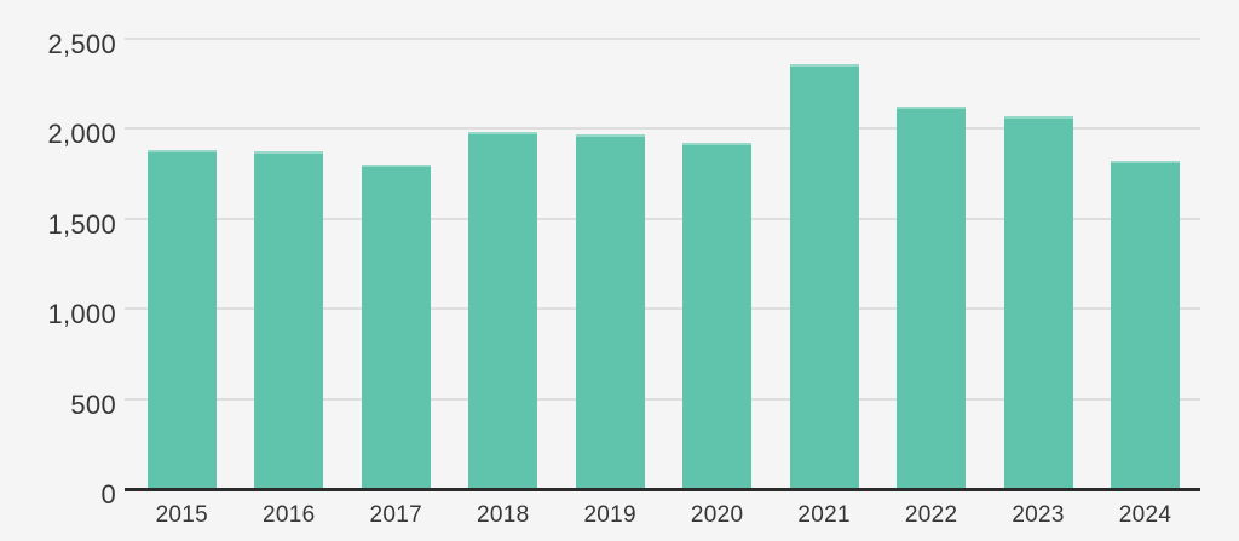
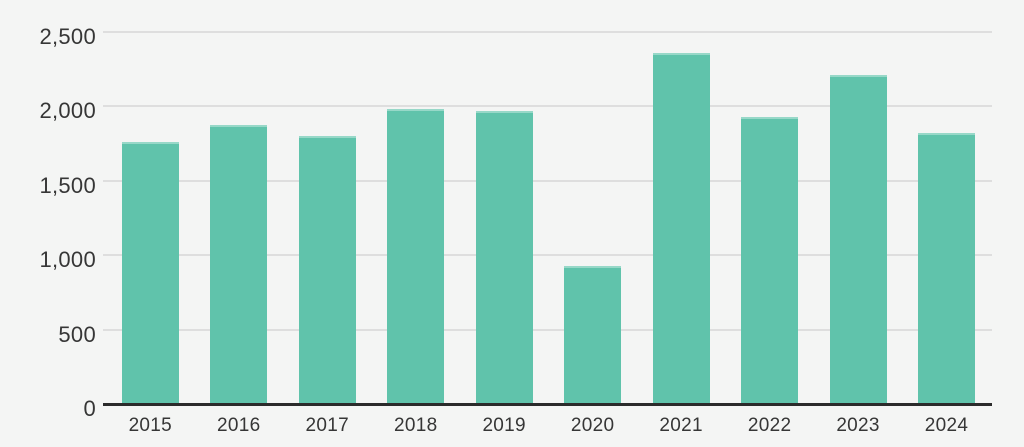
2015: 1880 -> 1760
2020: 1920 -> 930
2022: 2120 -> 1930
2023: 2070 -> 2210
